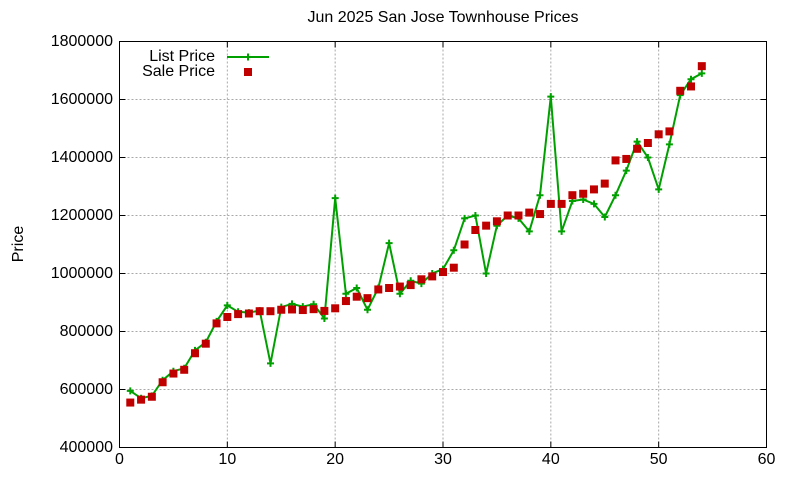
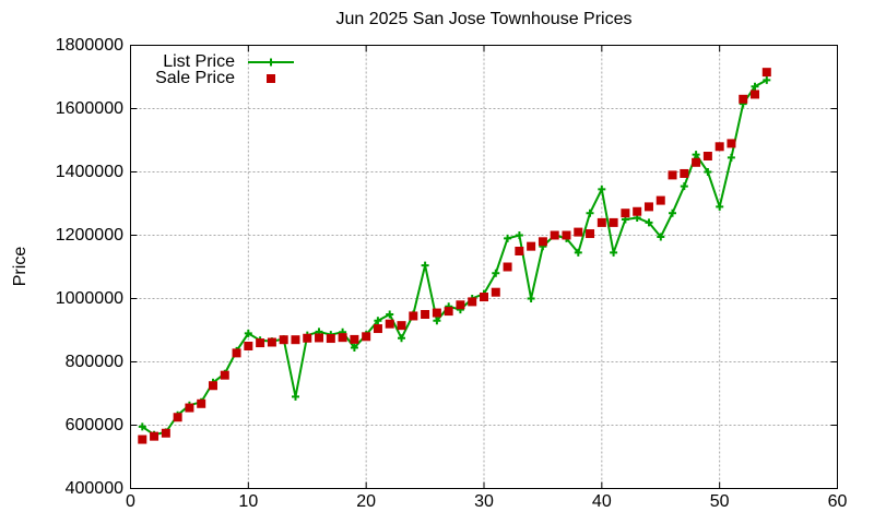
List Price/20: 1260000 -> 890000
List Price/40: 1610000 -> 1340000
